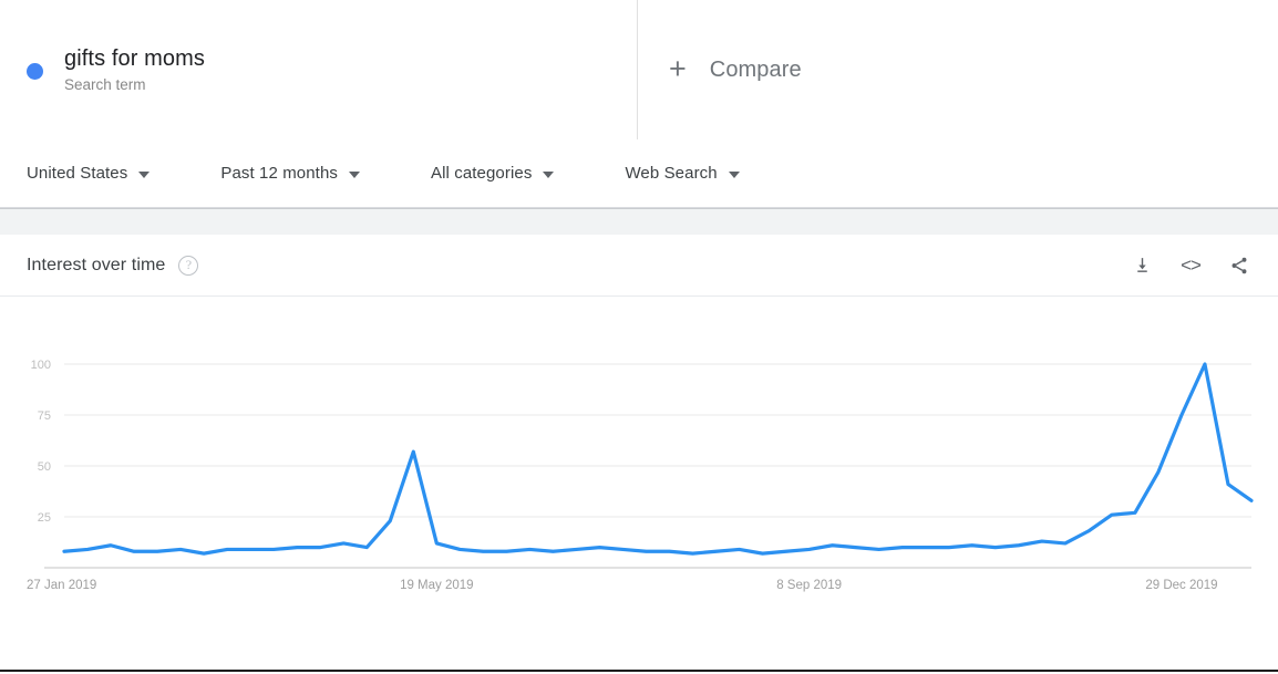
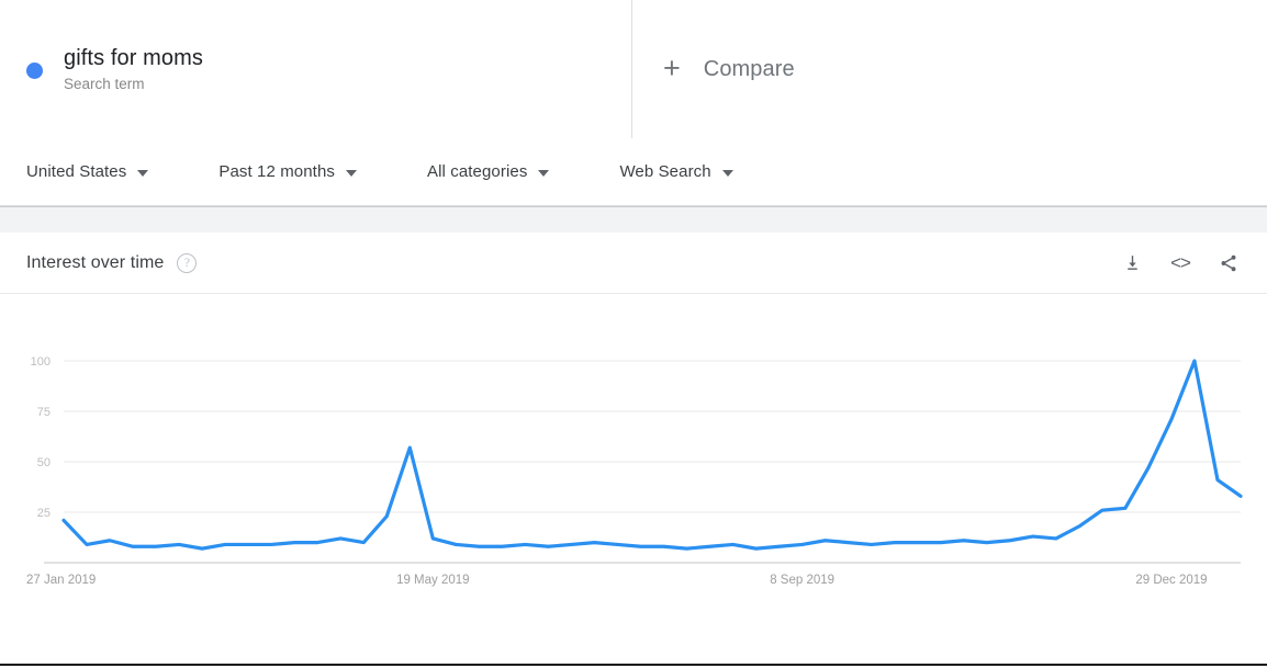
27 Jan 2019: 8 -> 21
29 Dec 2019: 75 -> 71
